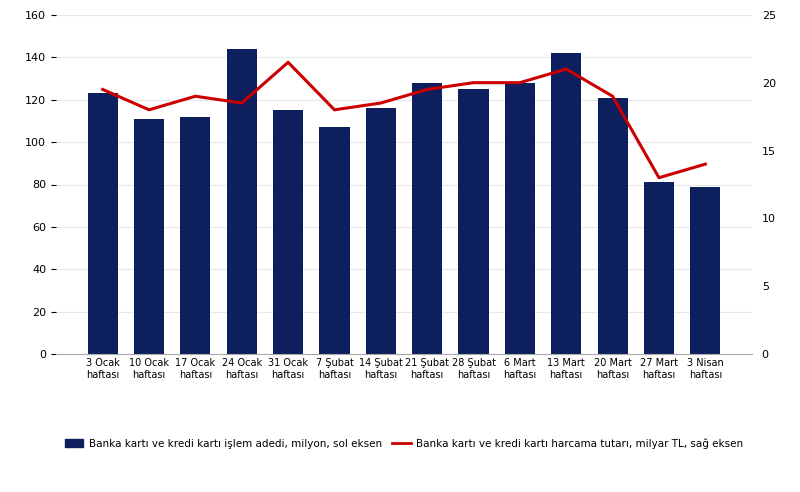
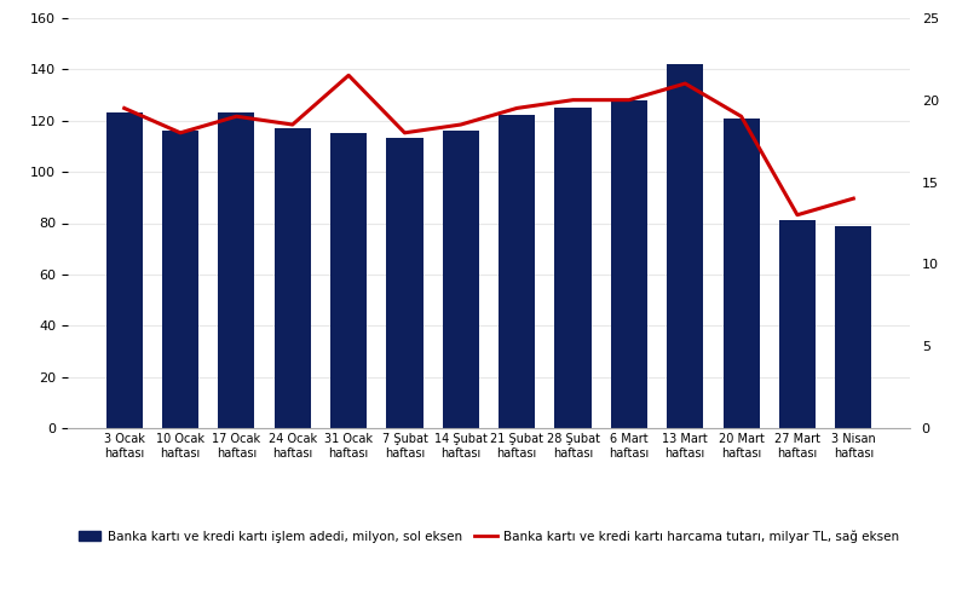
Banka kartı ve kredi kartı işlem adedi, milyon, sol eksen/10 Ocak haftası: 111 -> 116
Banka kartı ve kredi kartı işlem adedi, milyon, sol eksen/17 Ocak haftası: 112 -> 123
Banka kartı ve kredi kartı işlem adedi, milyon, sol eksen/24 Ocak haftası: 144 -> 117
Banka kartı ve kredi kartı işlem adedi, milyon, sol eksen/7 Şubat haftası: 107 -> 113
Banka kartı ve kredi kartı işlem adedi, milyon, sol eksen/21 Şubat haftası: 128 -> 122
